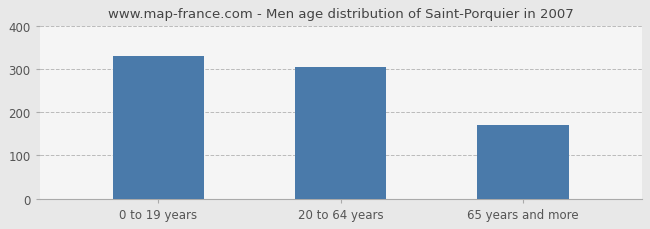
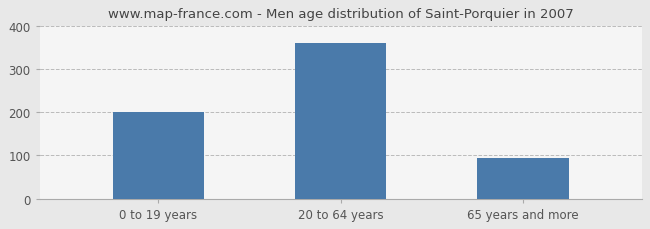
0 to 19 years: 330 -> 200
20 to 64 years: 305 -> 360
65 years and more: 170 -> 93
